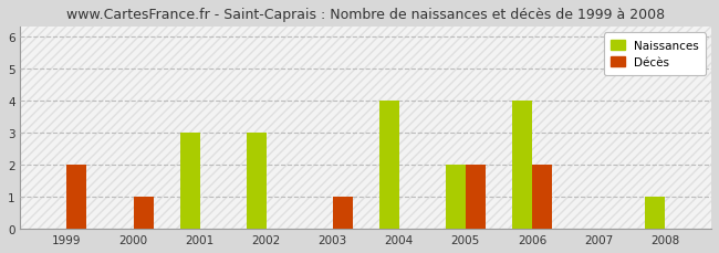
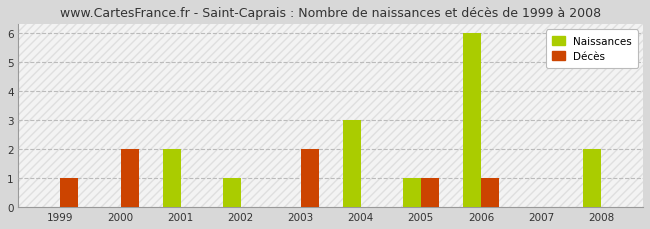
Décès/1999: 2 -> 1
Décès/2000: 1 -> 2
Naissances/2001: 3 -> 2
Naissances/2002: 3 -> 1
Décès/2003: 1 -> 2
Naissances/2004: 4 -> 3
Naissances/2005: 2 -> 1
Décès/2005: 2 -> 1
Naissances/2006: 4 -> 6
Décès/2006: 2 -> 1
Naissances/2008: 1 -> 2
